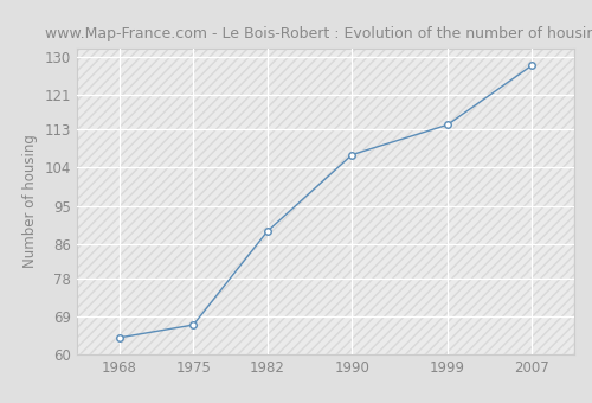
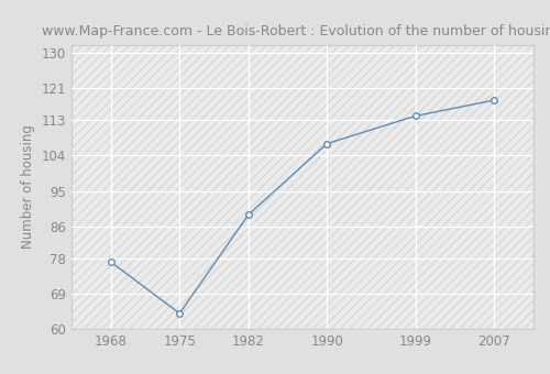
1968: 64 -> 77
1975: 67 -> 64
2007: 128 -> 118
